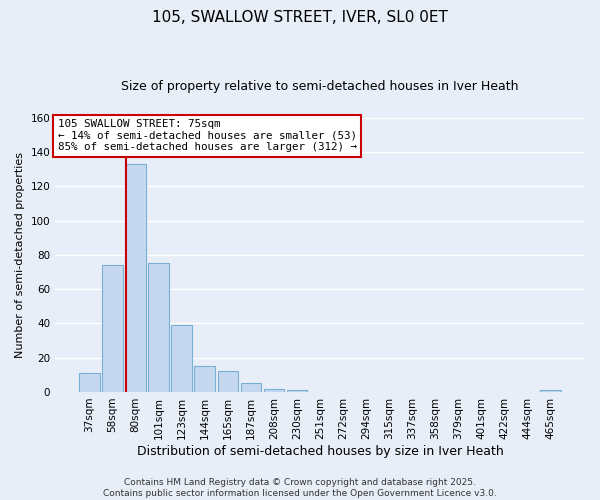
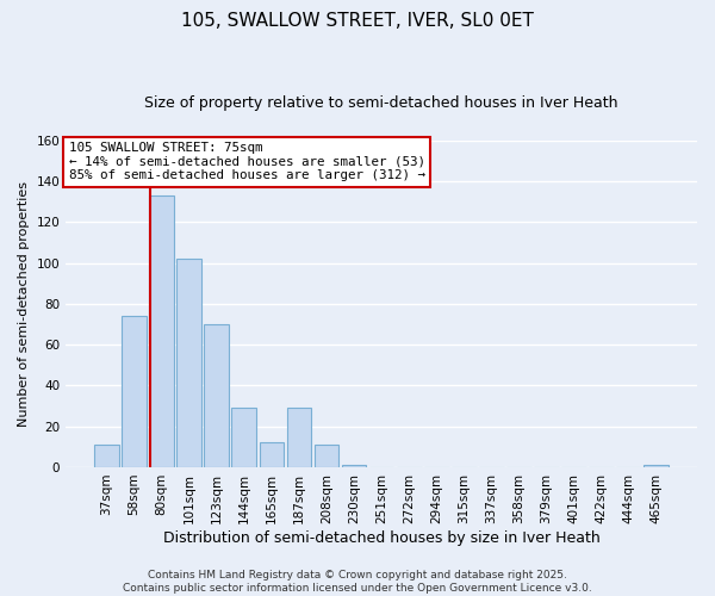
101sqm: 75 -> 102
123sqm: 39 -> 70
144sqm: 15 -> 29
187sqm: 5 -> 29
208sqm: 2 -> 11
